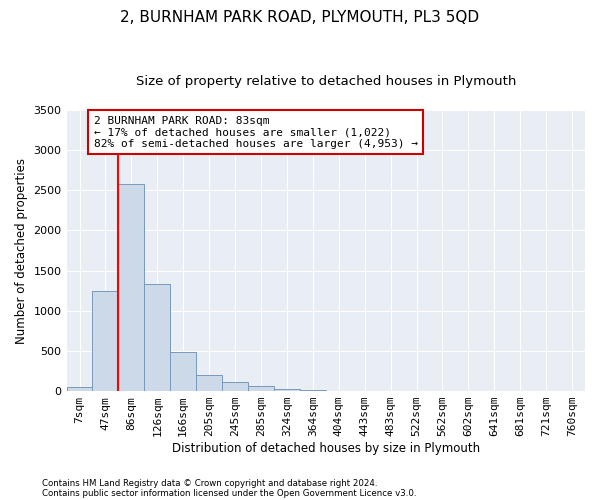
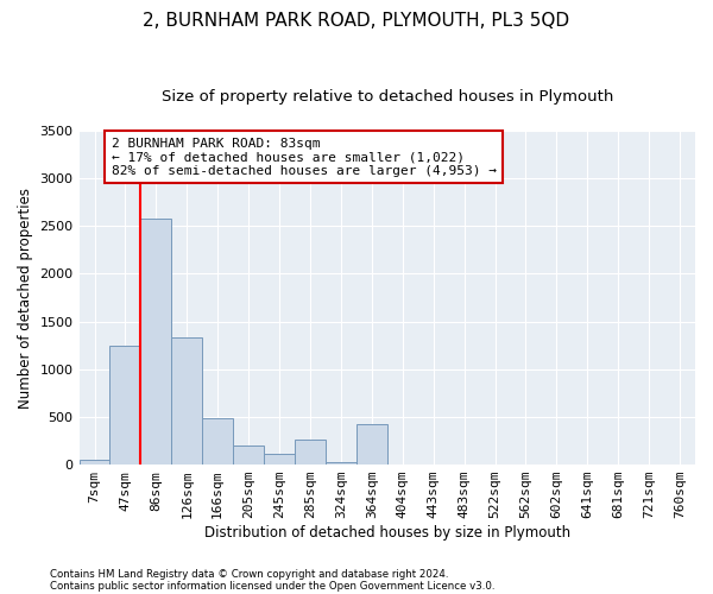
285sqm: 60 -> 260
364sqm: 20 -> 420
